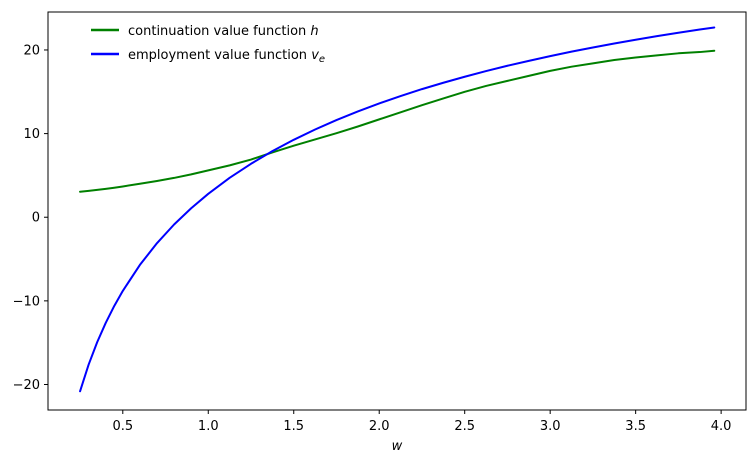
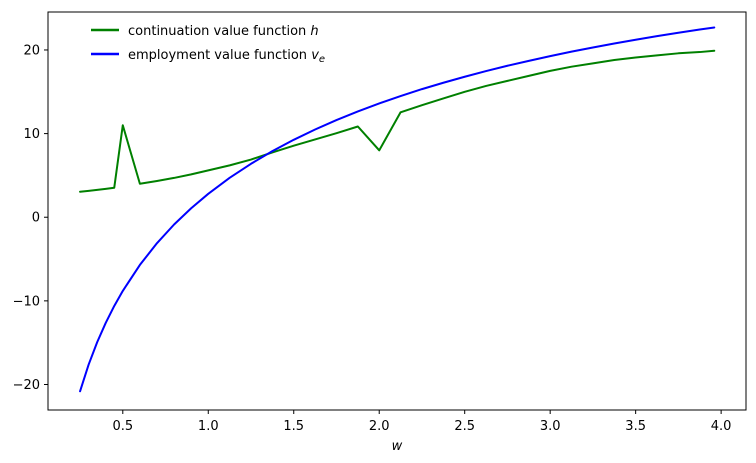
continuation value function h/0.5: 4 -> 11
continuation value function h/2.0: 12 -> 8
